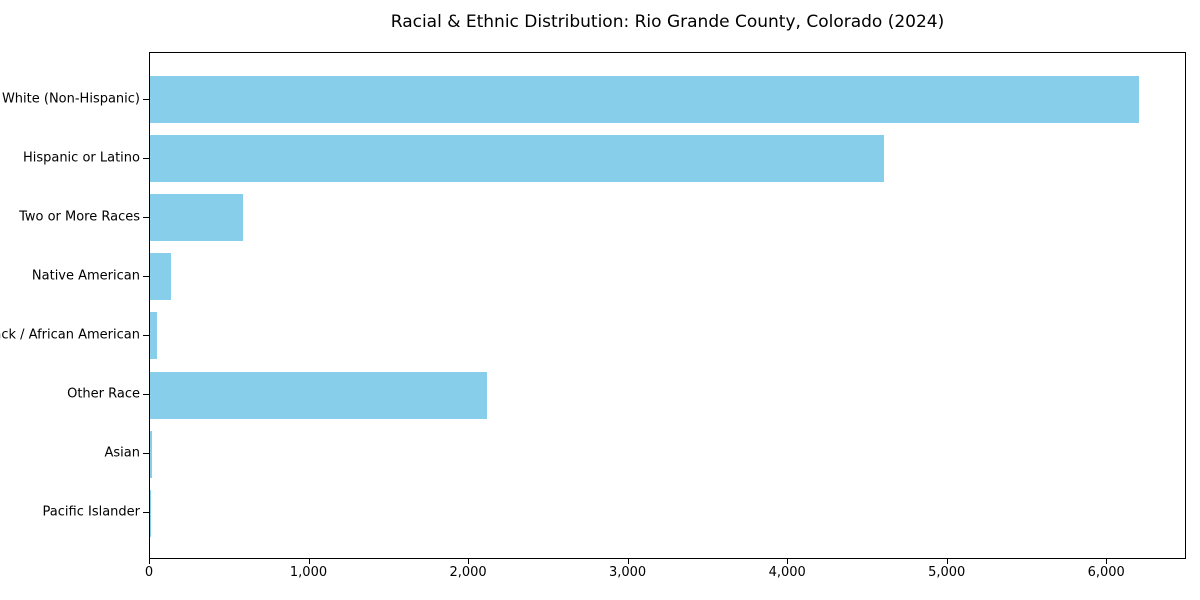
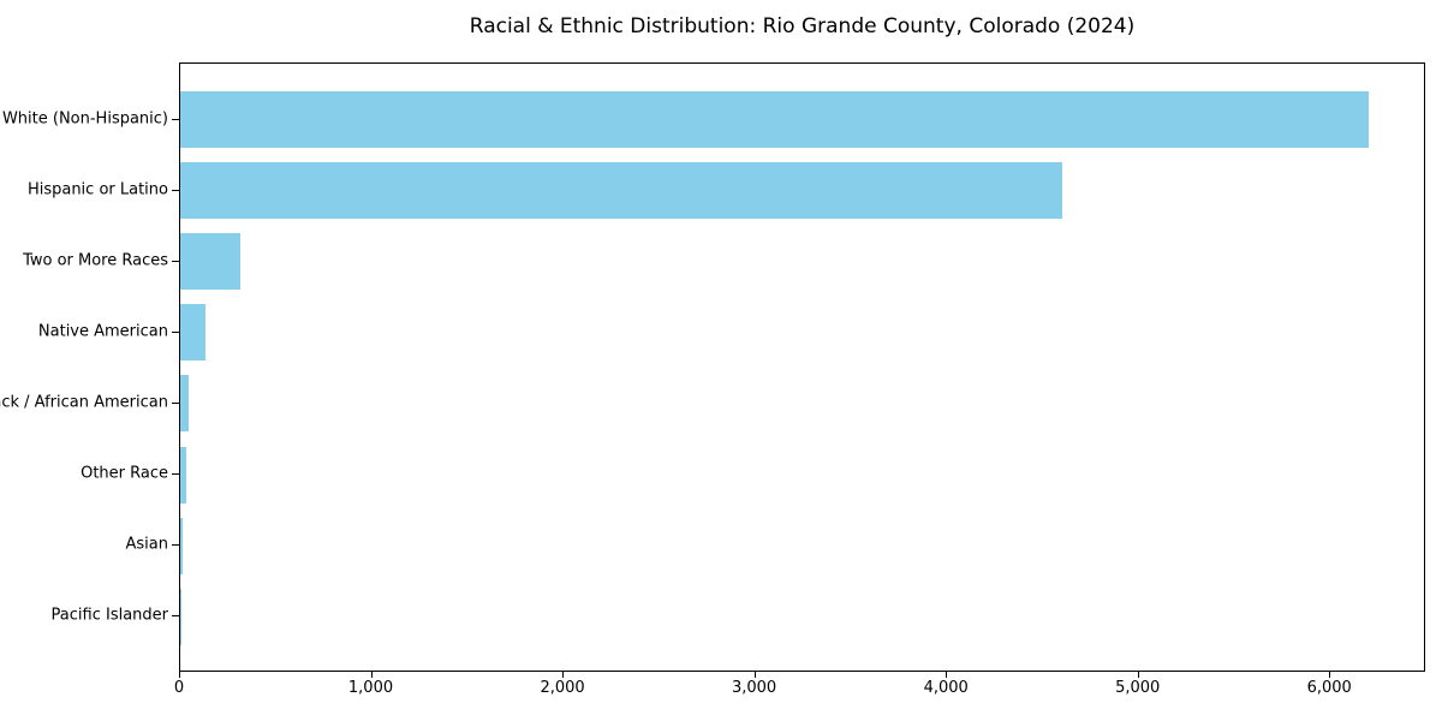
Two or More Races: 580 -> 310
Other Race: 2110 -> 30
